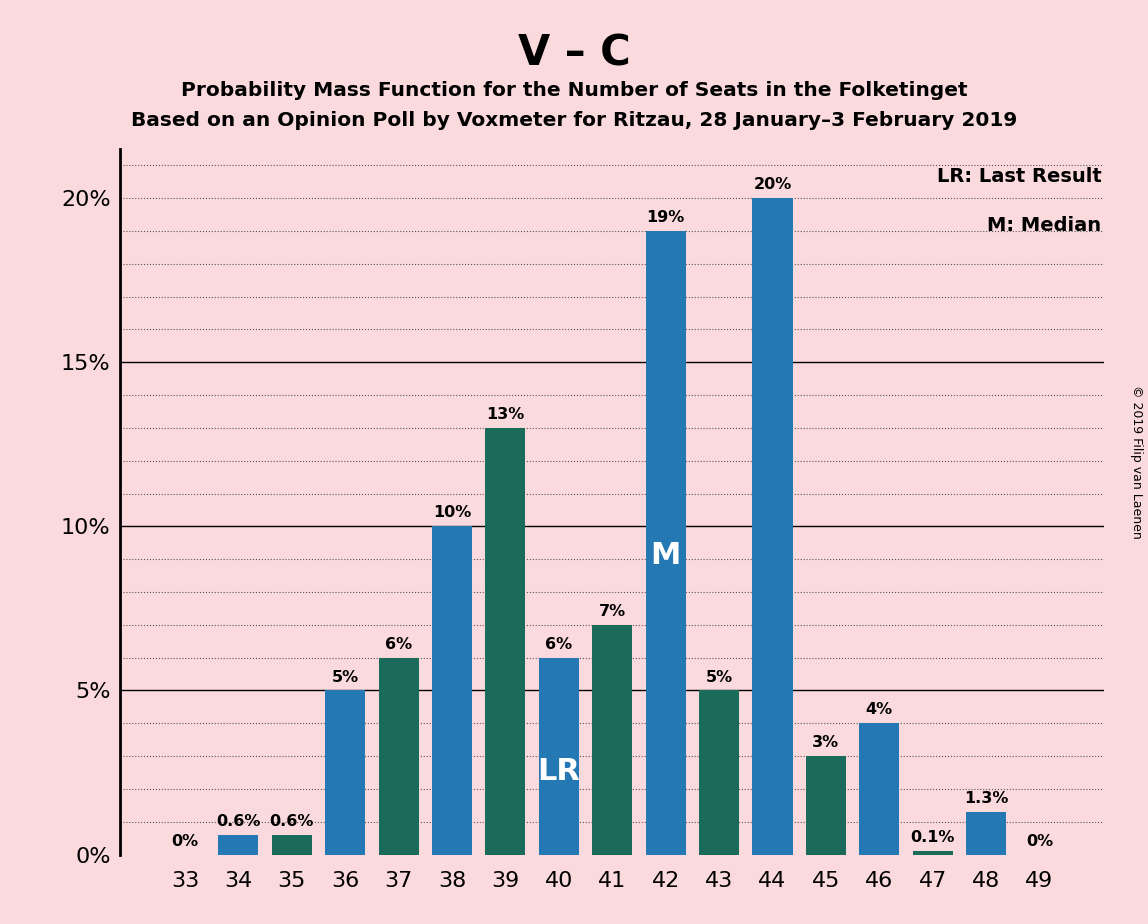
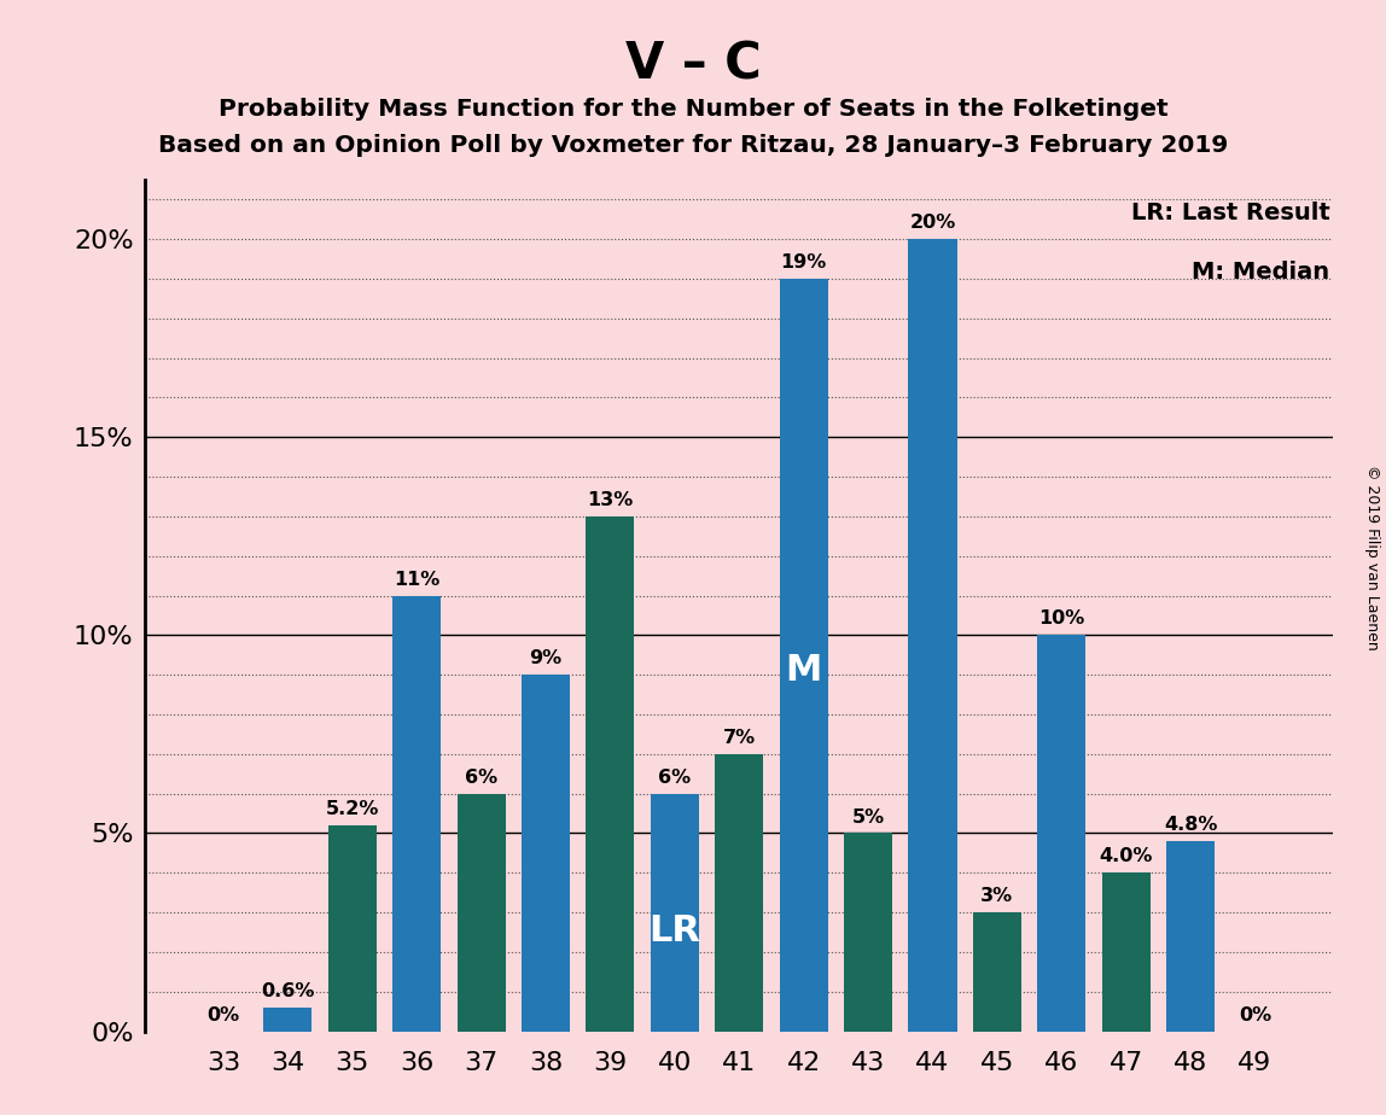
35: 0.6% -> 5.2%
36: 5% -> 11%
38: 10% -> 9%
46: 4% -> 10%
47: 0.1% -> 4.0%
48: 1.3% -> 4.8%
